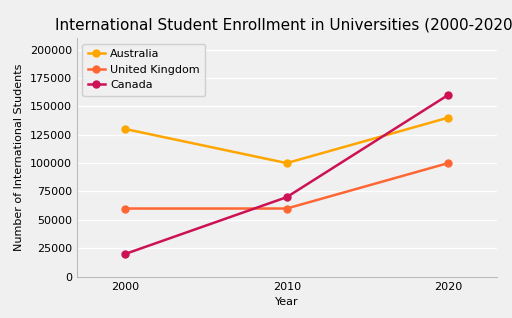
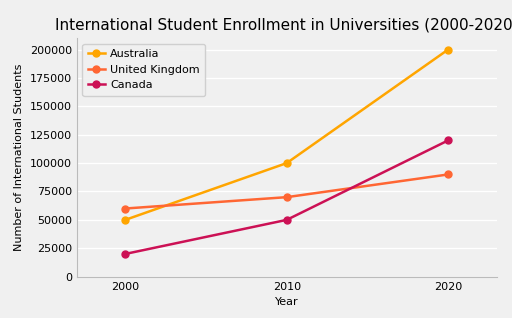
Australia/2000: 130000 -> 50000
United Kingdom/2010: 60000 -> 70000
Canada/2010: 70000 -> 50000
Australia/2020: 140000 -> 200000
United Kingdom/2020: 100000 -> 90000
Canada/2020: 160000 -> 120000
